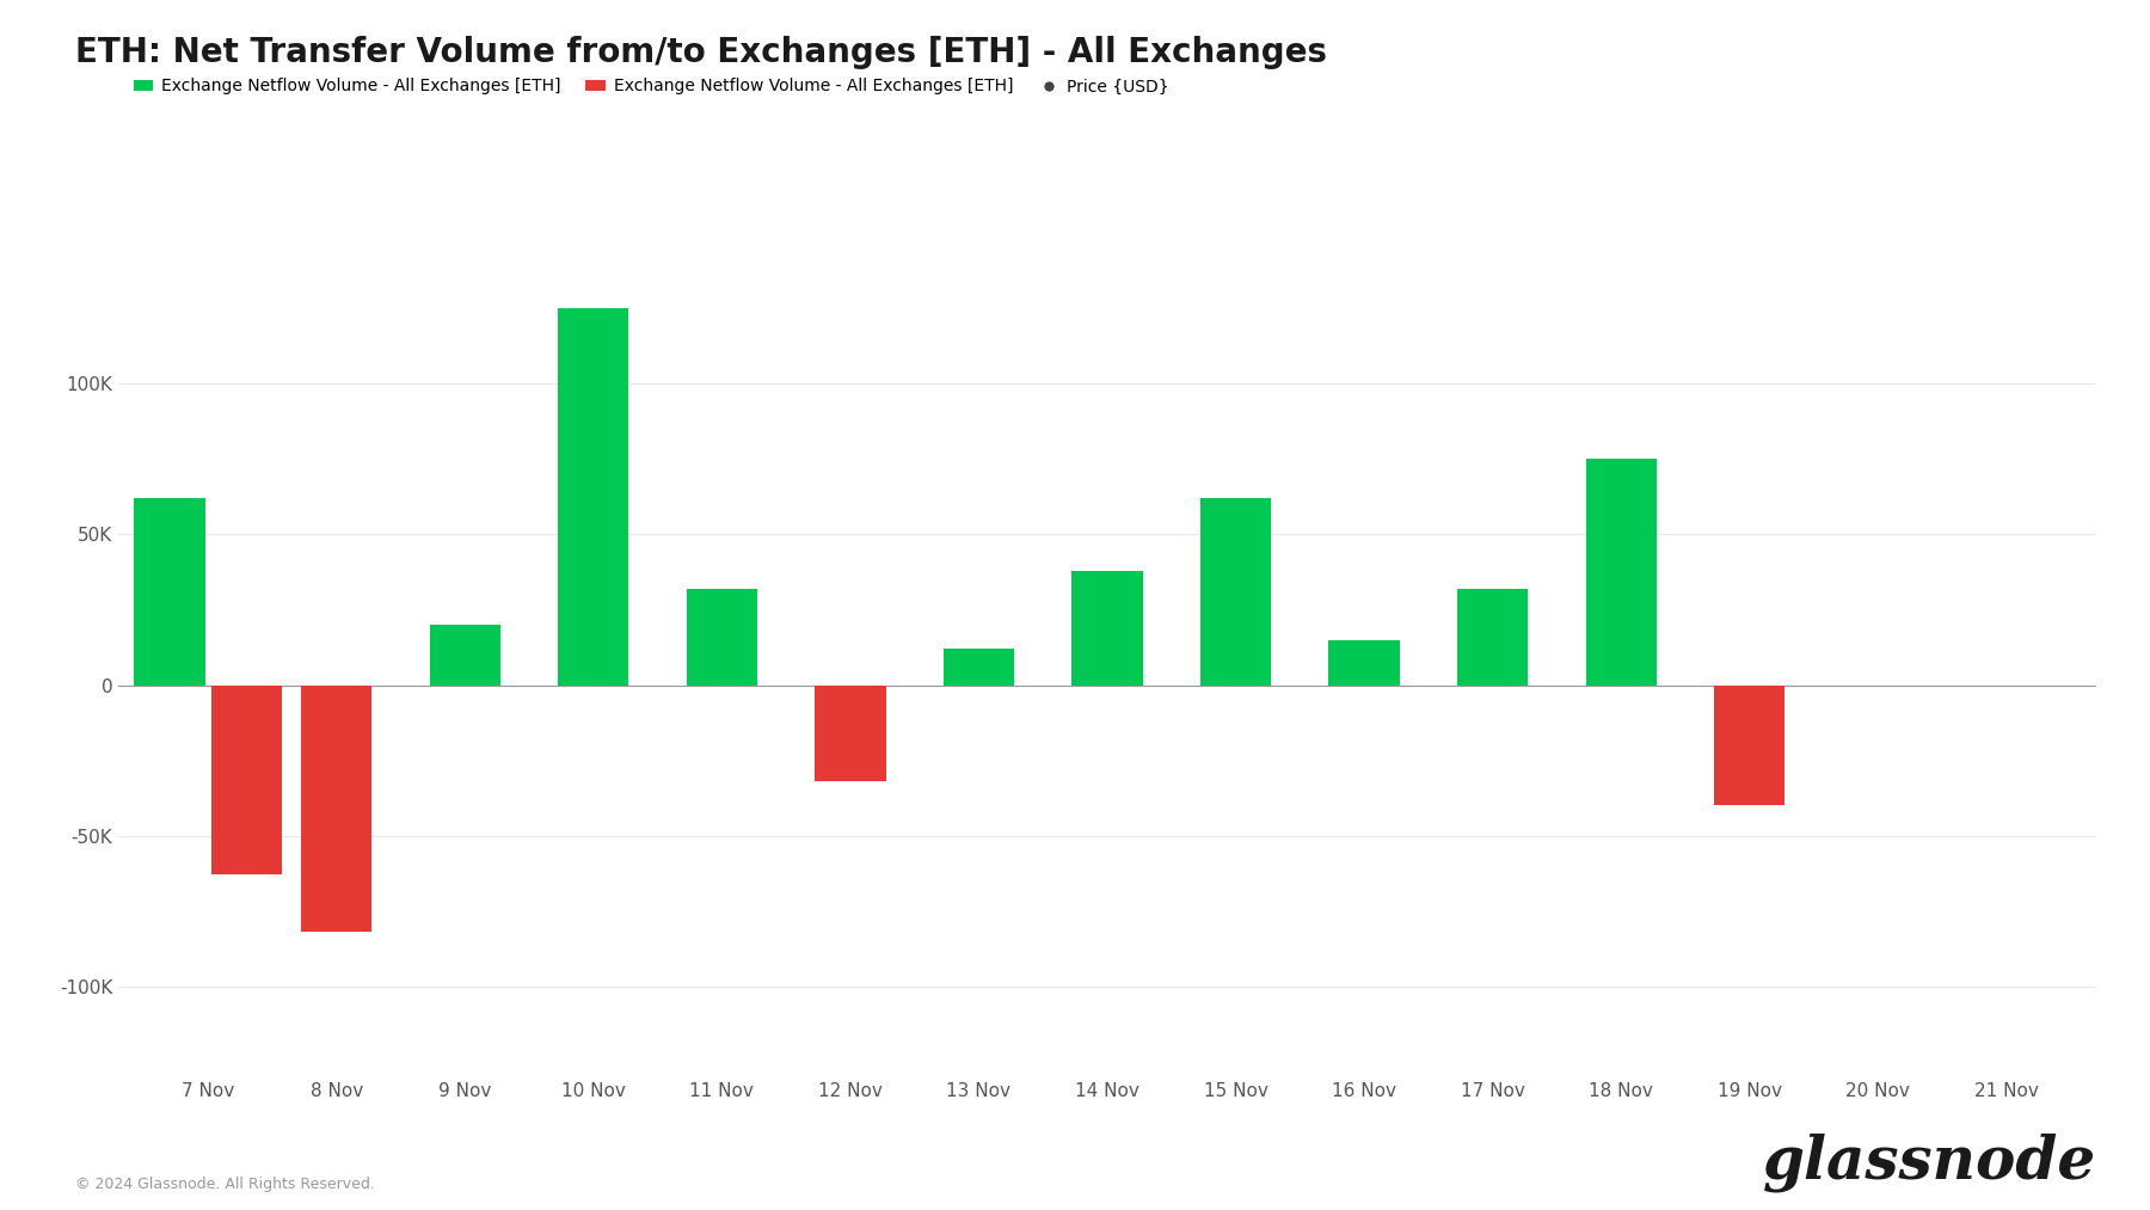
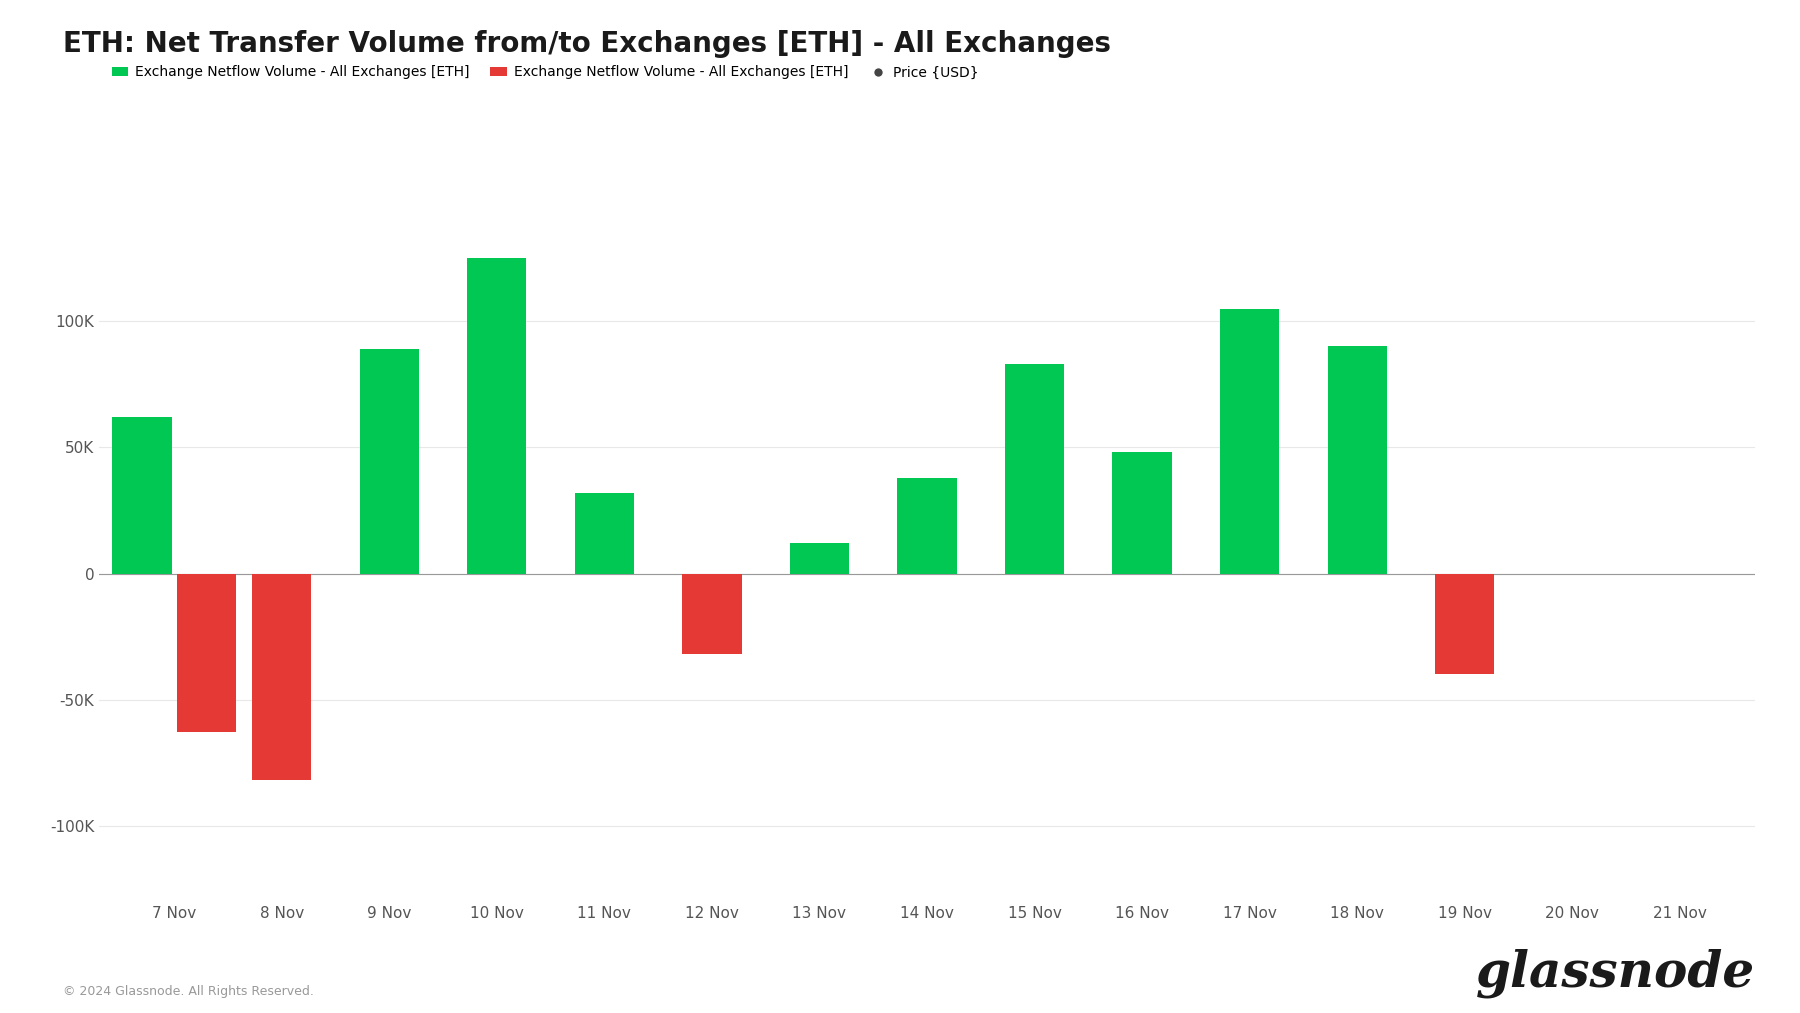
9 Nov: 20K -> 89K
15 Nov: 62K -> 83K
16 Nov: 15K -> 48K
17 Nov: 32K -> 105K
18 Nov: 75K -> 90K
